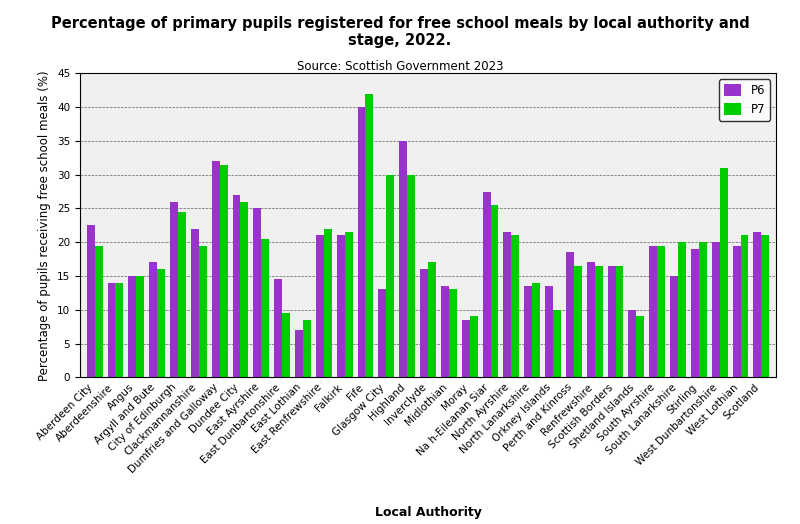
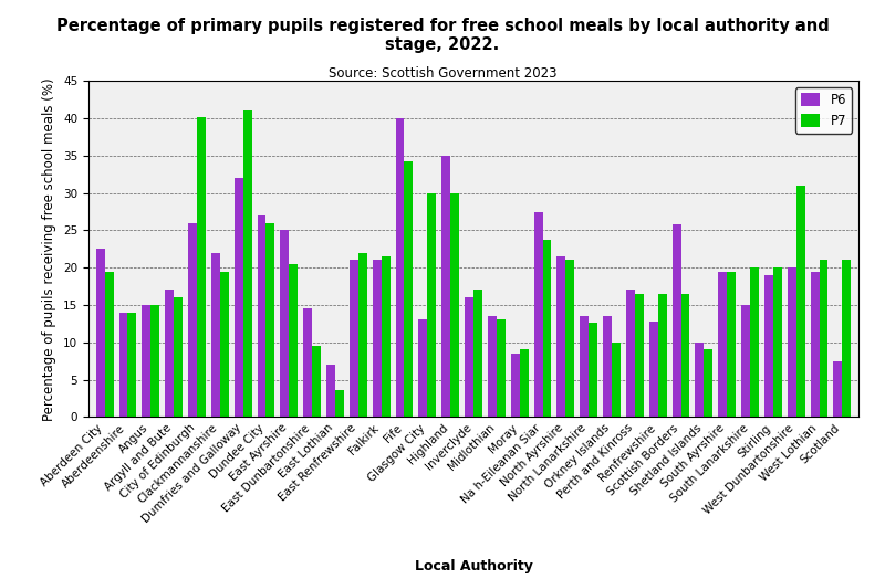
P7/City of Edinburgh: 24.5 -> 40.2
P7/Dumfries and Galloway: 31.5 -> 41.0
P7/East Lothian: 8.5 -> 3.6
P7/Fife: 42.0 -> 34.2
P7/Na h-Eileanan Siar: 25.5 -> 23.8
P7/North Lanarkshire: 14.0 -> 12.6
P6/Perth and Kinross: 18.5 -> 17.0
P6/Renfrewshire: 17.0 -> 12.8
P6/Scottish Borders: 16.5 -> 25.8
P6/Scotland: 21.5 -> 7.4
